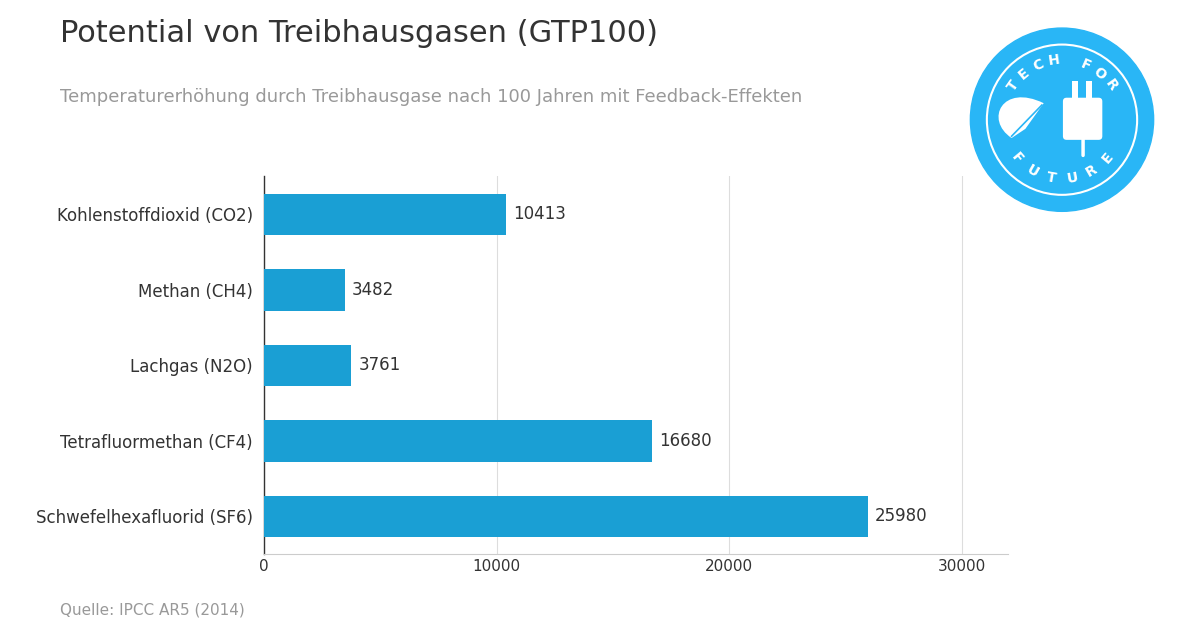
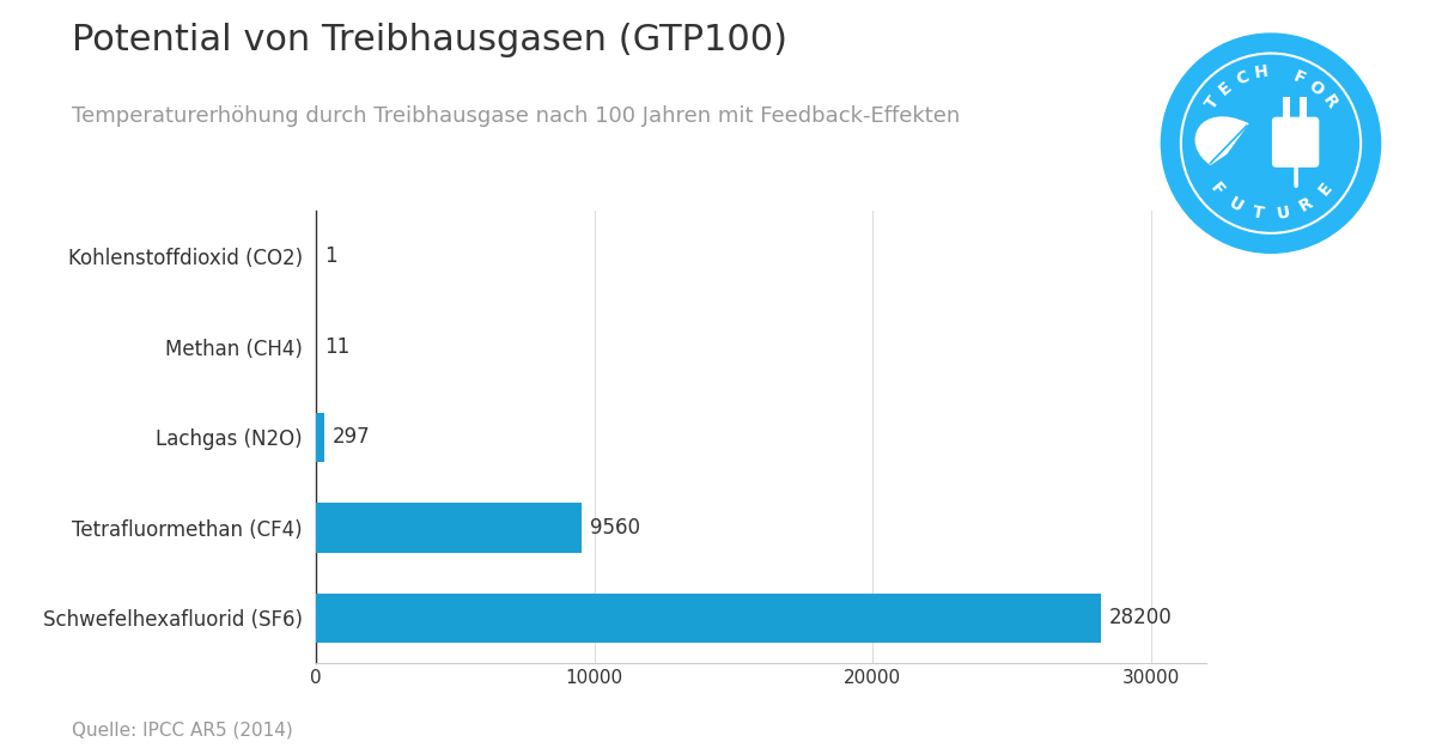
Kohlenstoffdioxid (CO2): 10413 -> 1
Methan (CH4): 3482 -> 11
Lachgas (N2O): 3761 -> 297
Tetrafluormethan (CF4): 16680 -> 9560
Schwefelhexafluorid (SF6): 25980 -> 28200
